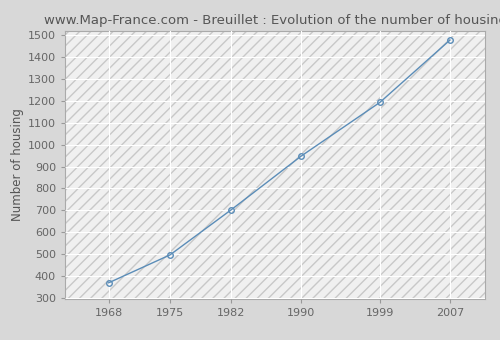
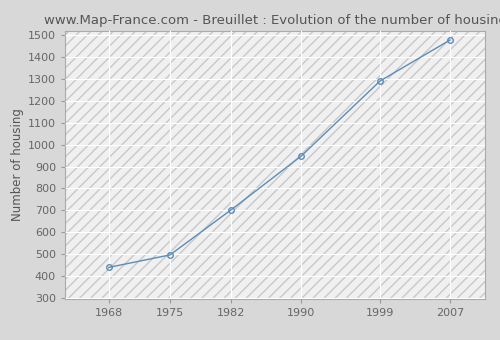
1968: 370 -> 440
1999: 1193 -> 1290
